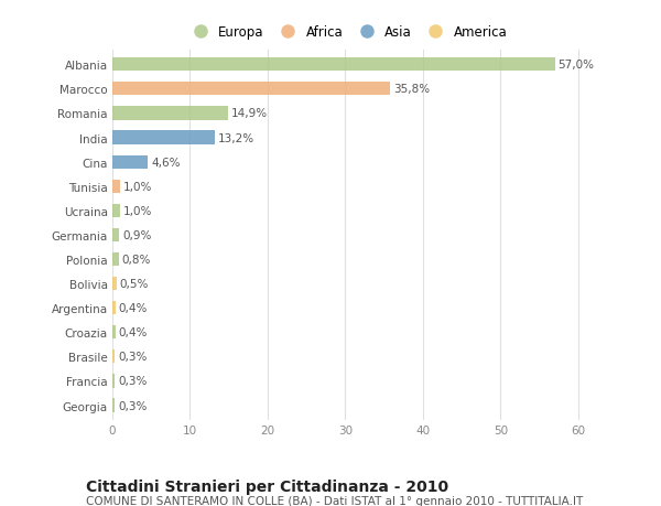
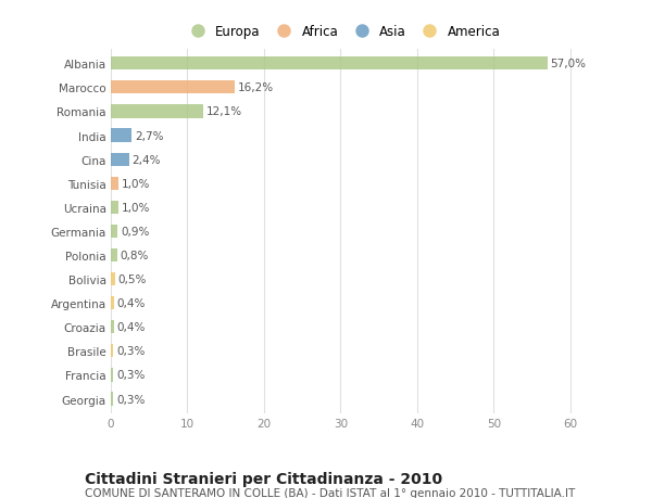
Marocco: 35,8% -> 16,2%
Romania: 14,9% -> 12,1%
India: 13,2% -> 2,7%
Cina: 4,6% -> 2,4%
